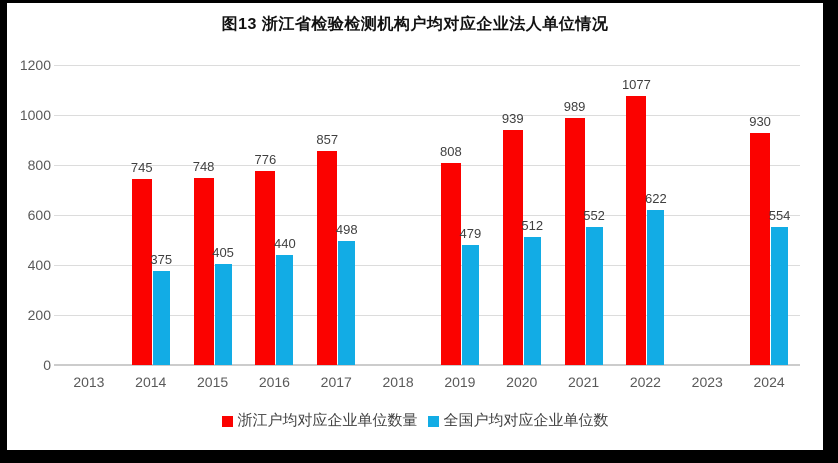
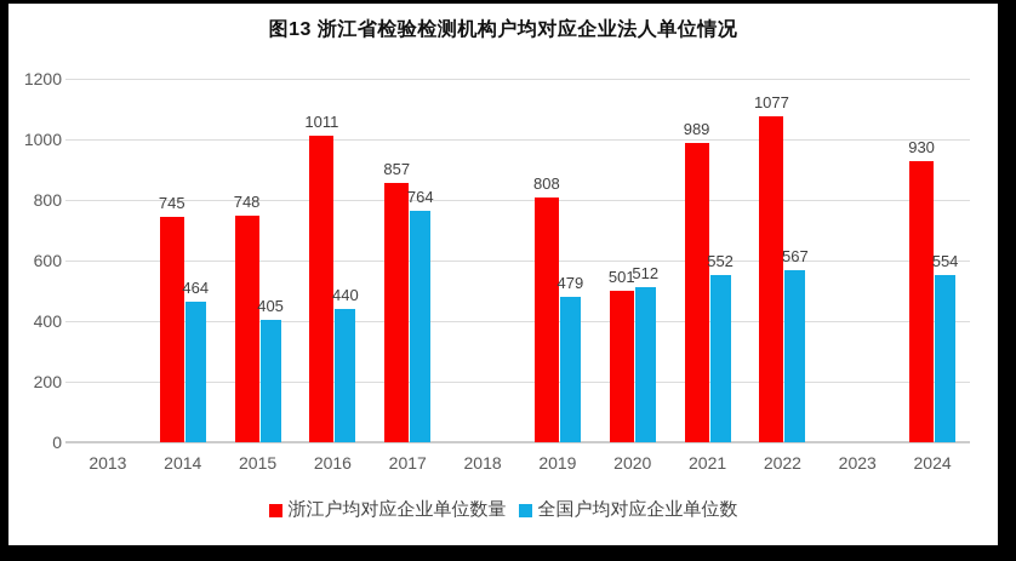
全国户均对应企业单位数/2014: 375 -> 464
浙江户均对应企业单位数量/2016: 776 -> 1011
全国户均对应企业单位数/2017: 498 -> 764
浙江户均对应企业单位数量/2020: 939 -> 501
全国户均对应企业单位数/2022: 622 -> 567
